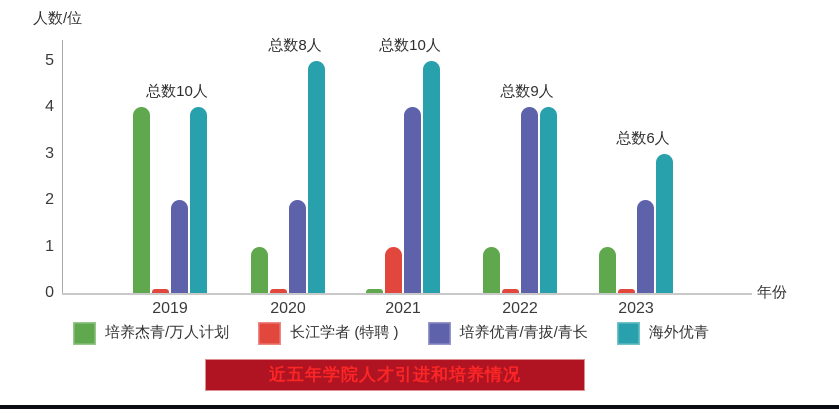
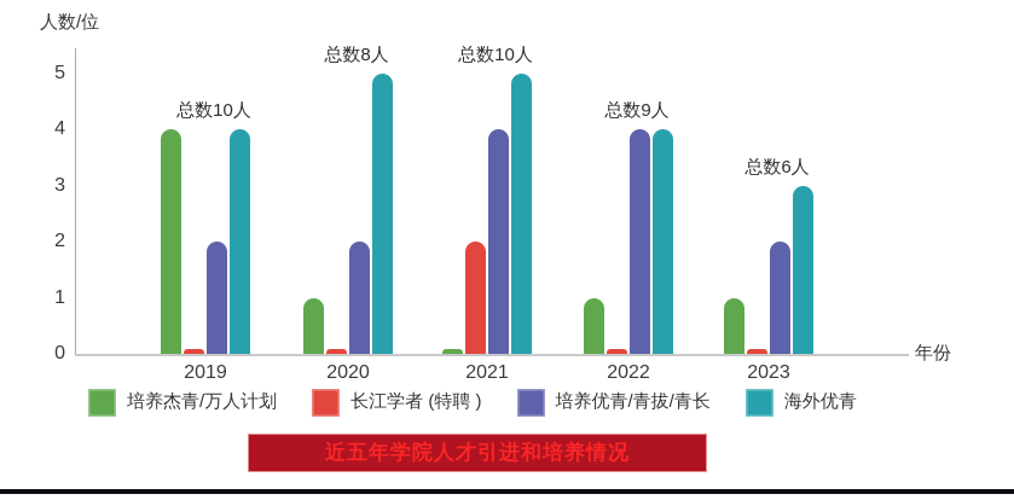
长江学者 (特聘 )/2021: 1 -> 2
